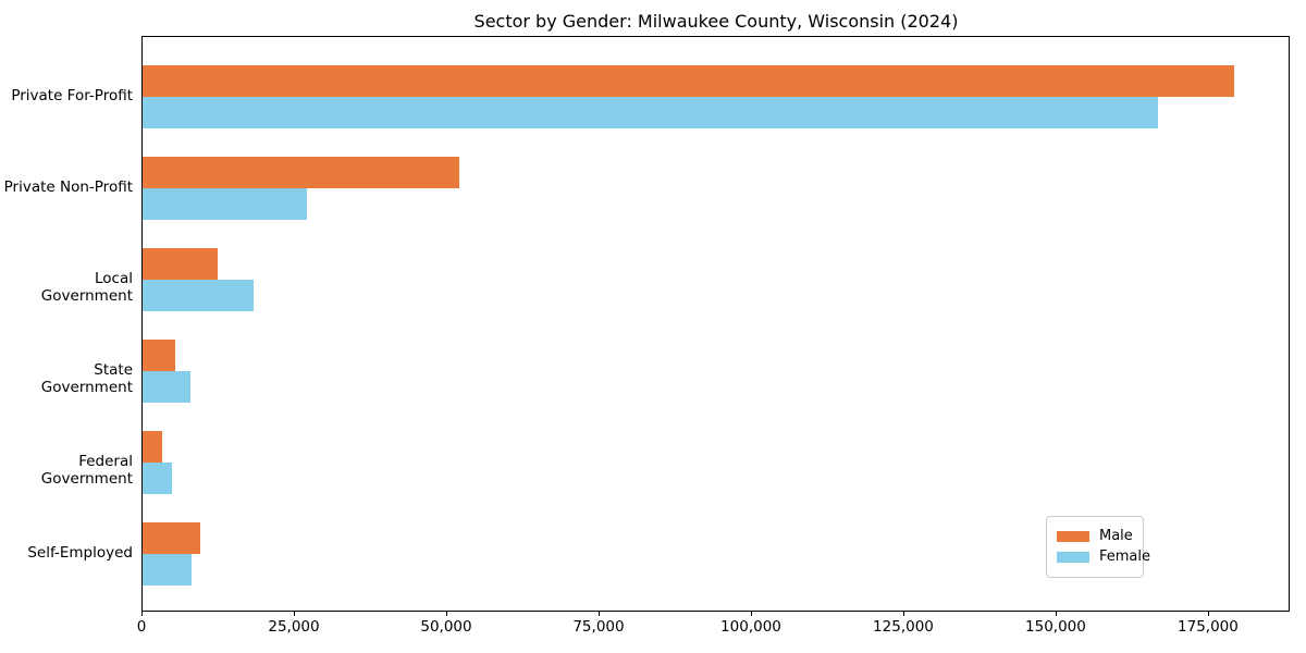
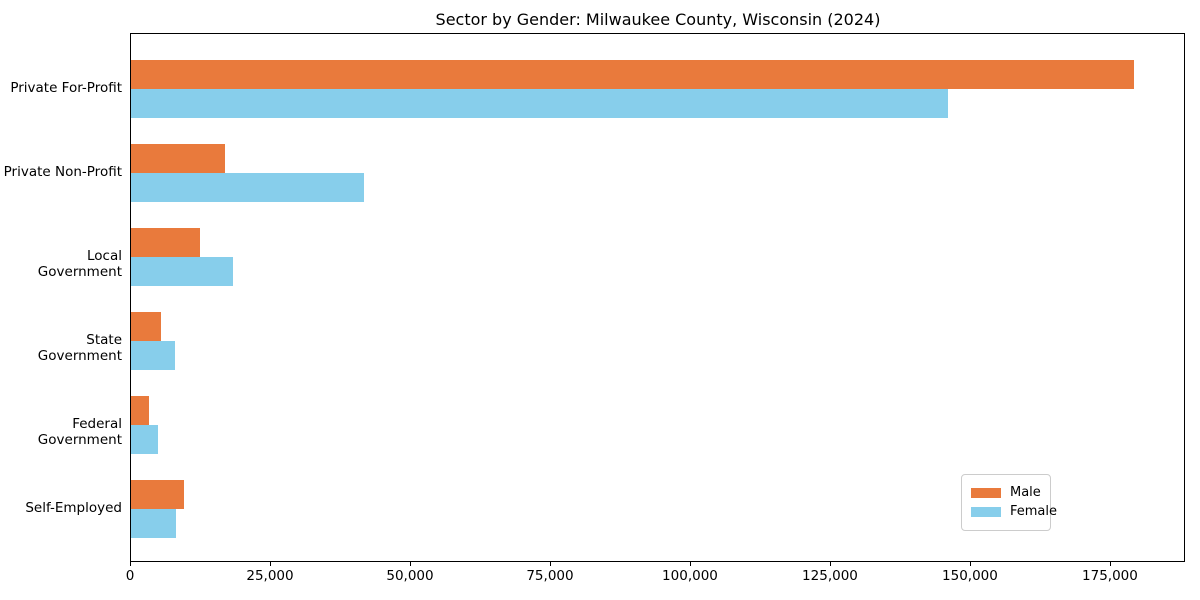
Female/Private For-Profit: 167000 -> 146000
Male/Private Non-Profit: 52000 -> 17000
Female/Private Non-Profit: 27000 -> 42000
